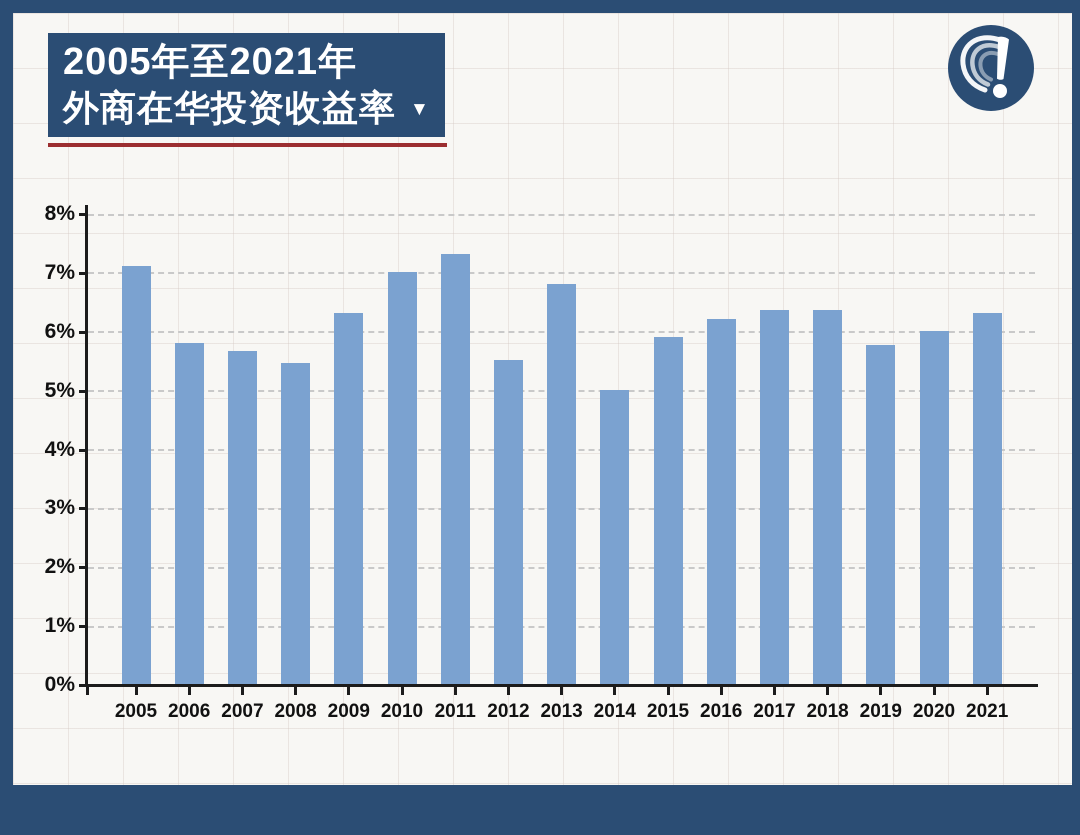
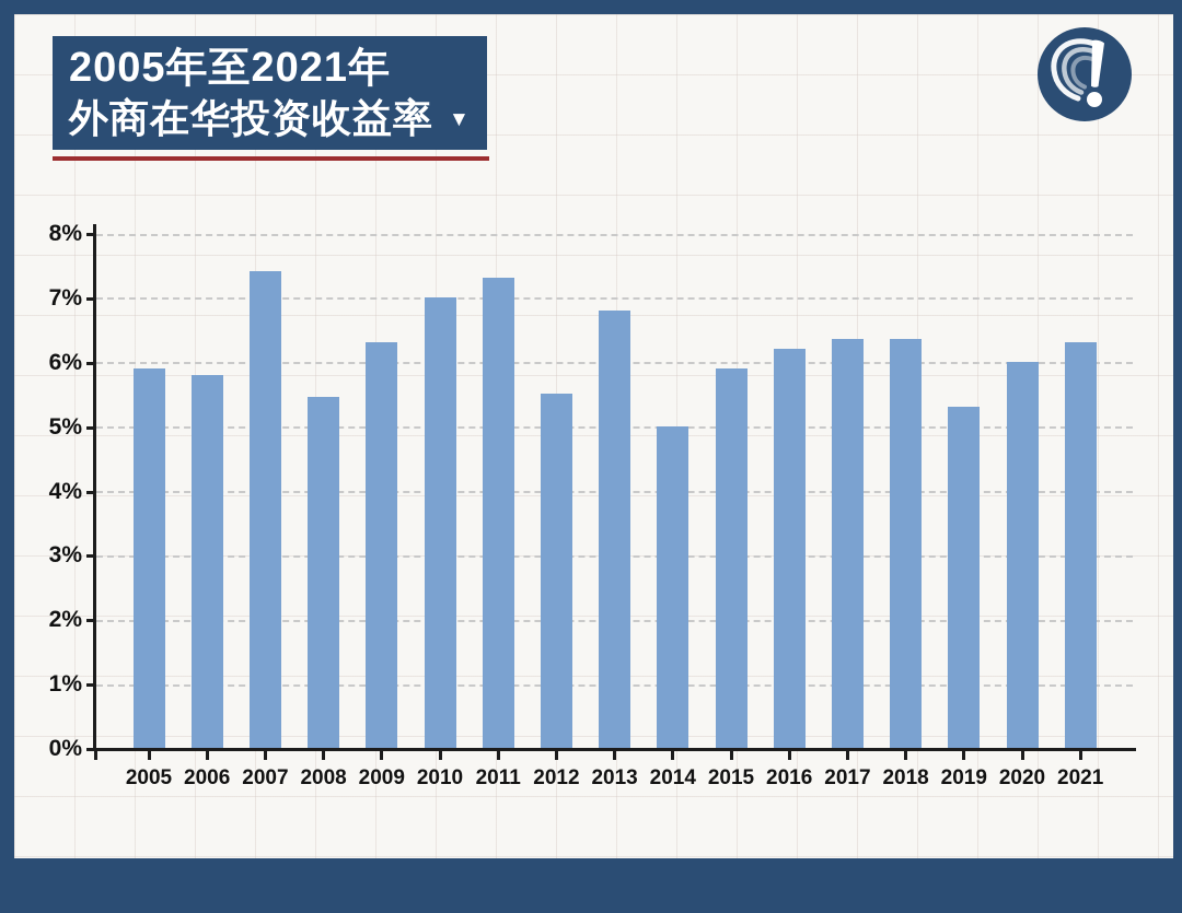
2005: 7.1% -> 5.9%
2007: 5.7% -> 7.4%
2019: 5.8% -> 5.3%
